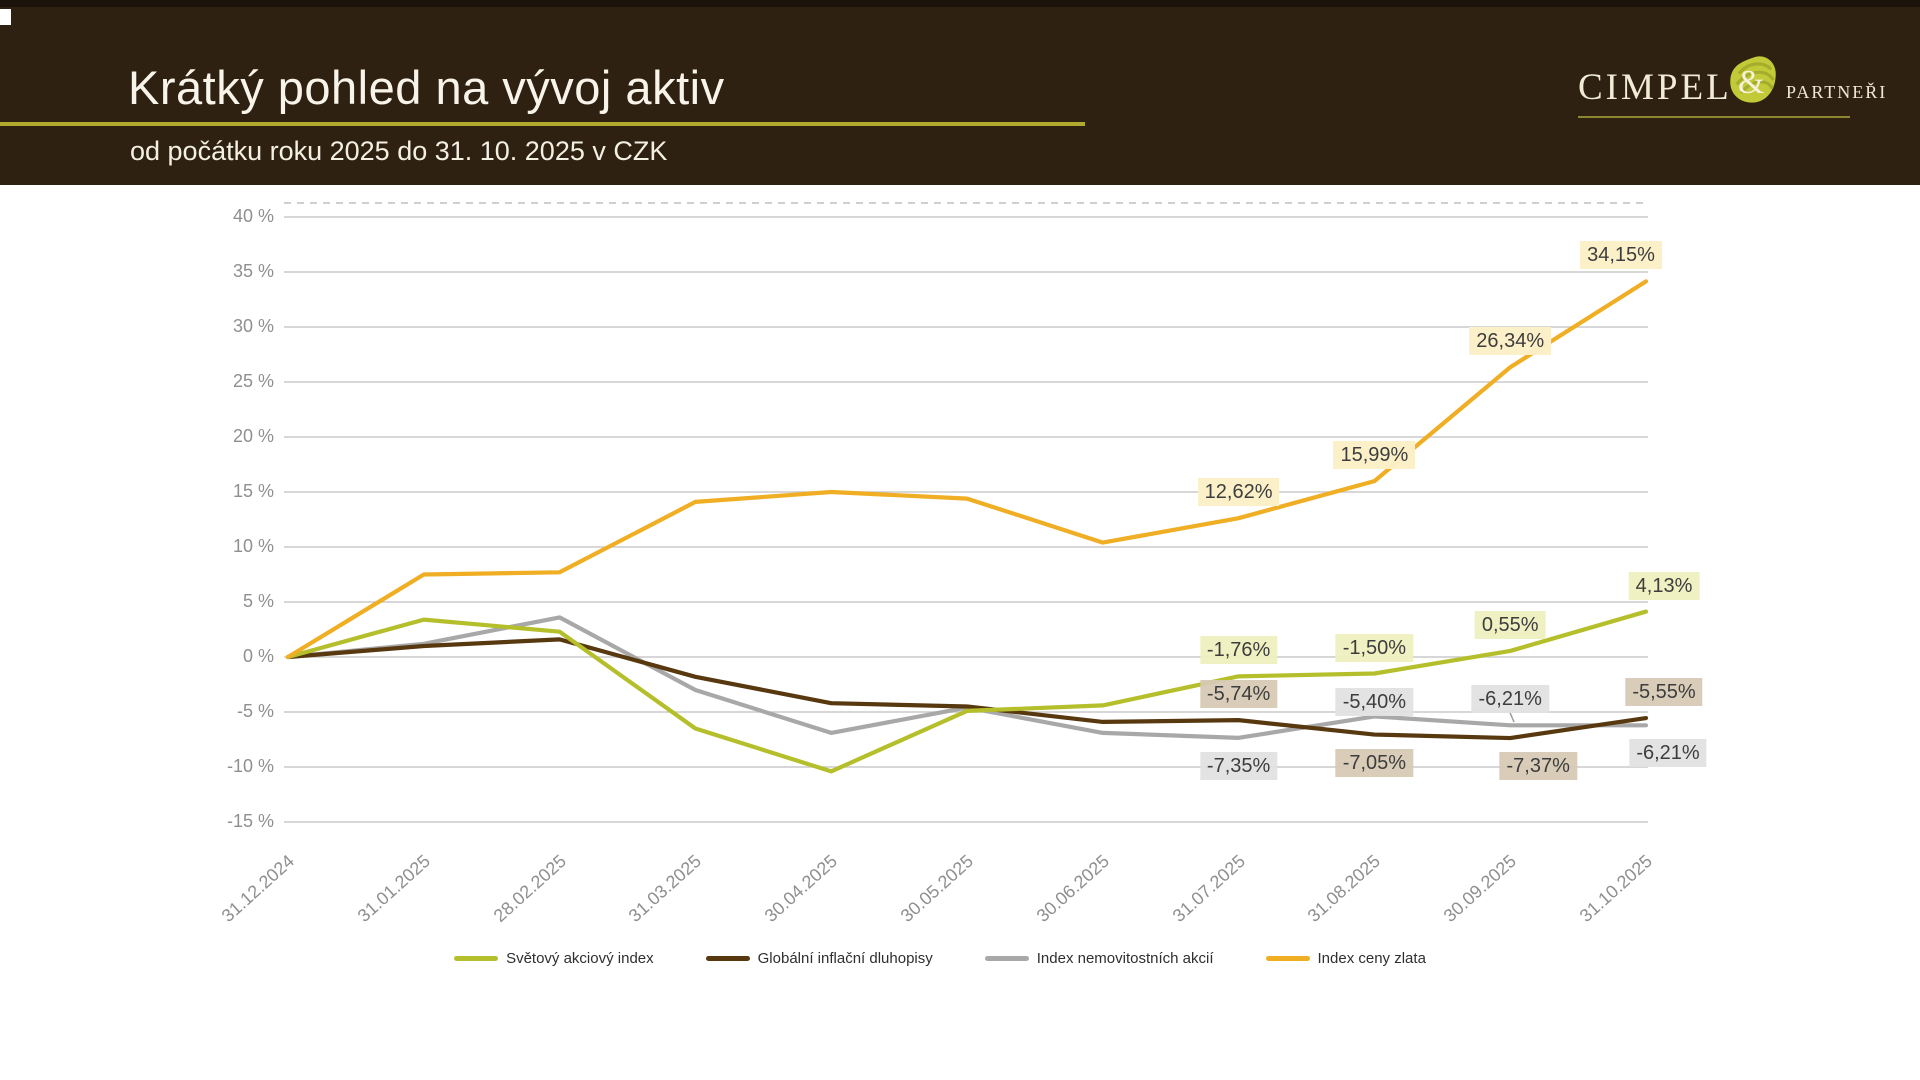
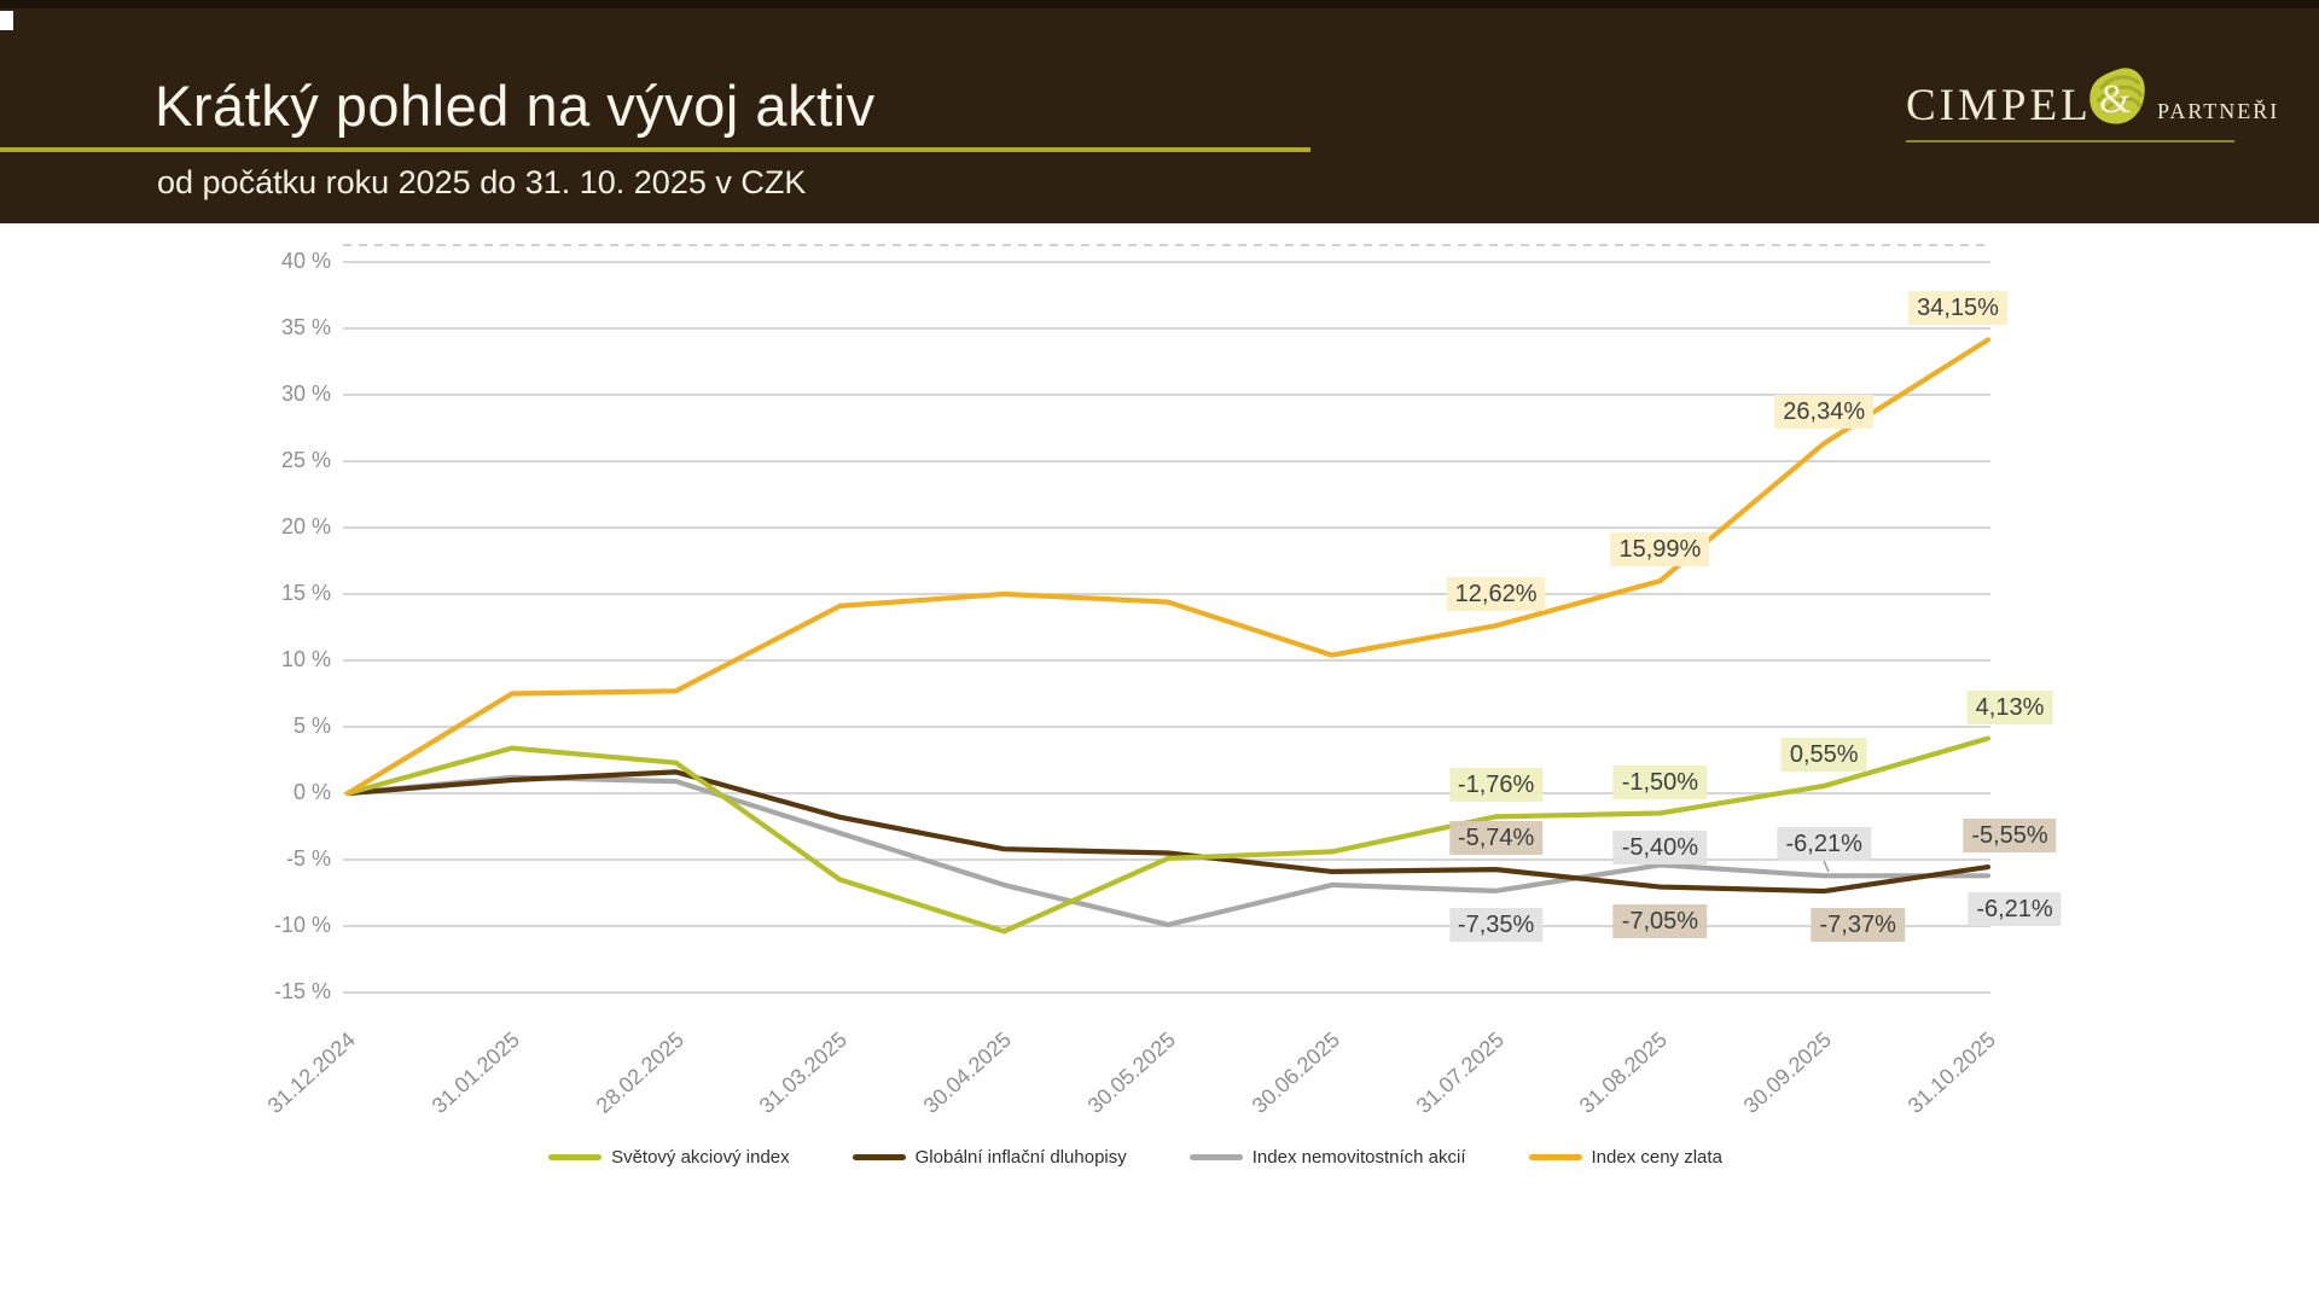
Index nemovitostních akcií/28.02.2025: 3.6% -> 0.9%
Index nemovitostních akcií/30.05.2025: -4.6% -> -9.9%
